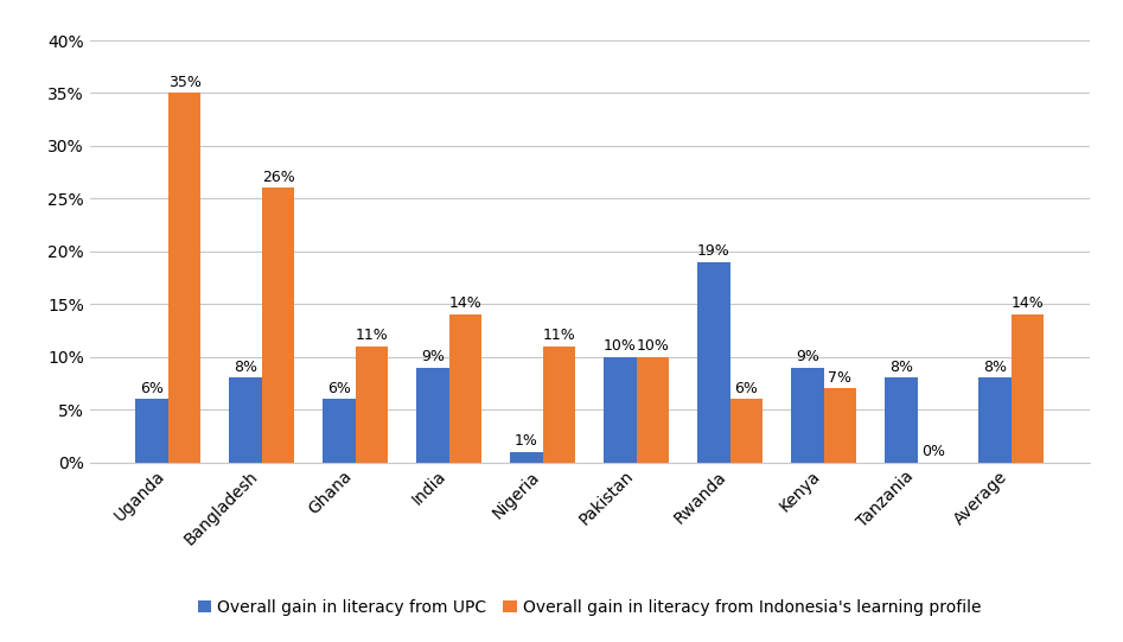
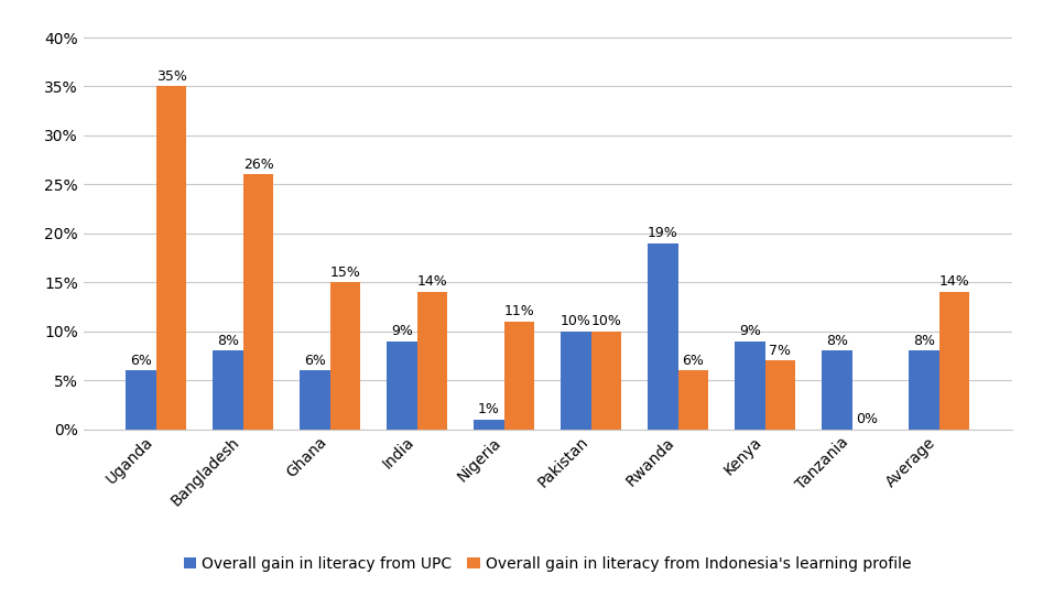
Overall gain in literacy from Indonesia's learning profile/Ghana: 11% -> 15%
